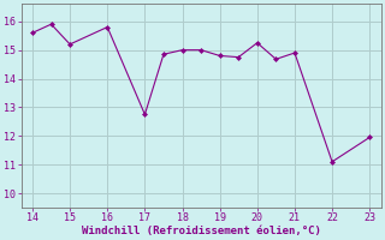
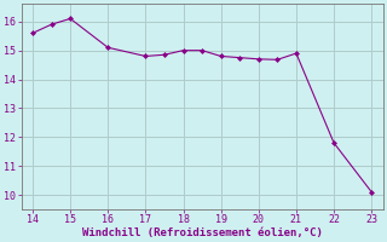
15: 15.20 -> 16.10
16: 15.80 -> 15.10
17: 12.75 -> 14.80
20: 15.25 -> 14.70
22: 11.10 -> 11.80
23: 11.95 -> 10.10
